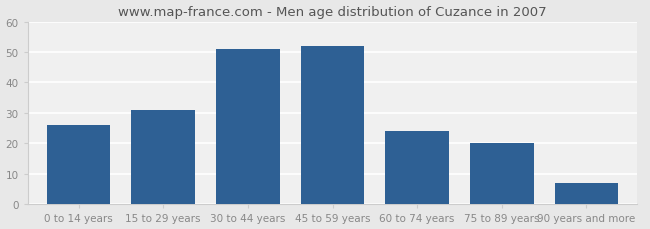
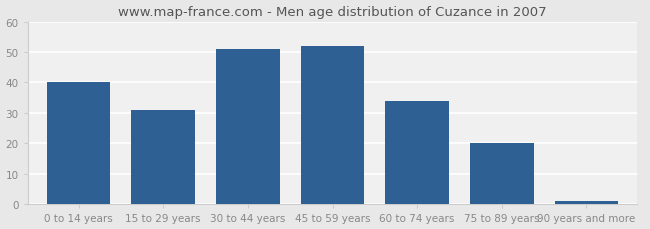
0 to 14 years: 26 -> 40
60 to 74 years: 24 -> 34
90 years and more: 7 -> 1
